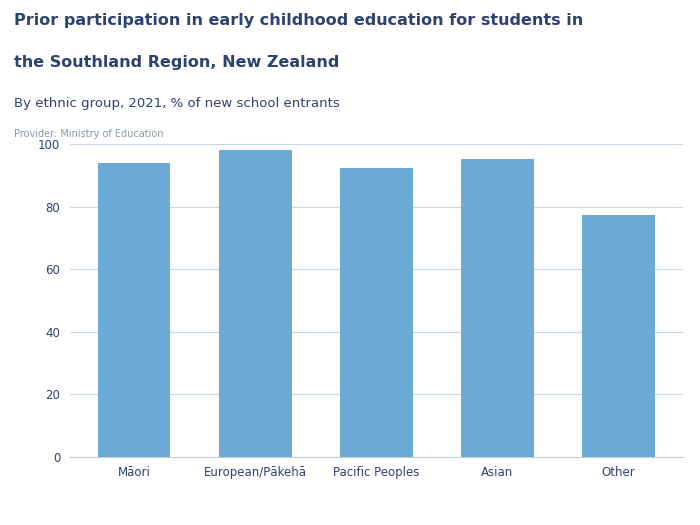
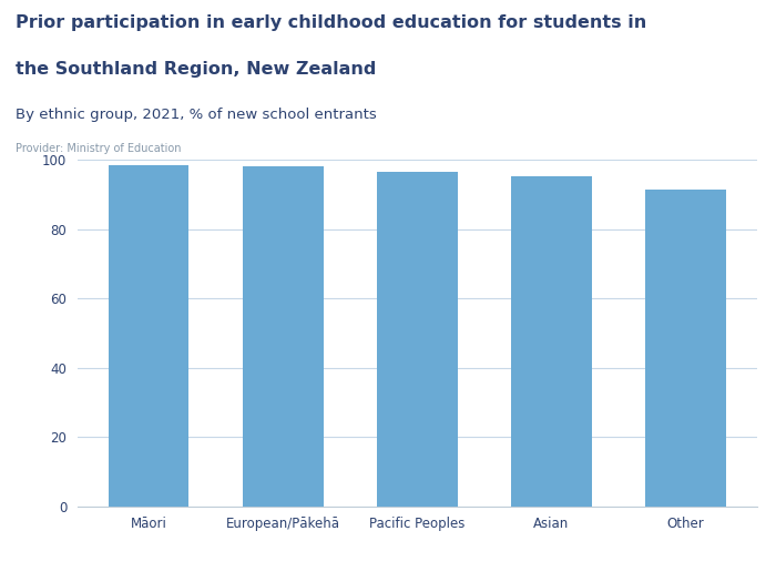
Māori: 94.0 -> 98.5
Pacific Peoples: 92.5 -> 96.5
Other: 77.5 -> 91.5
